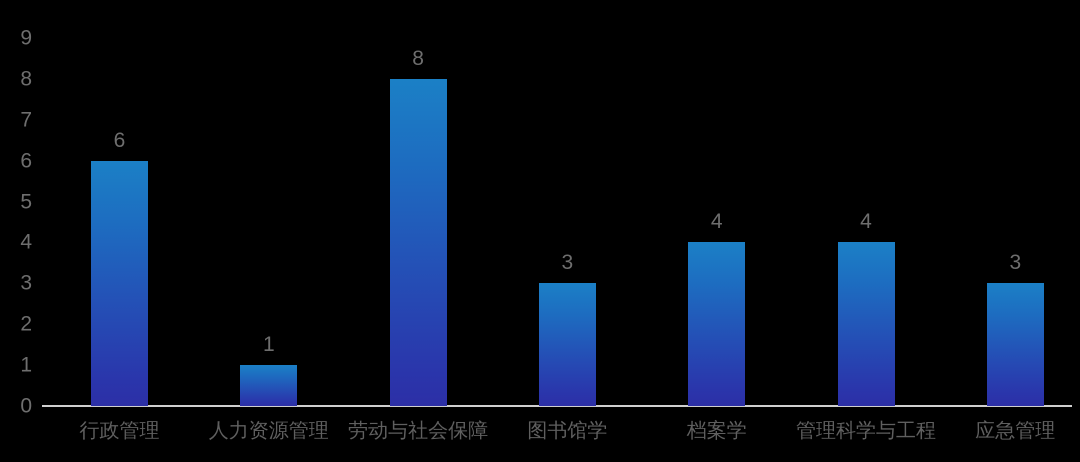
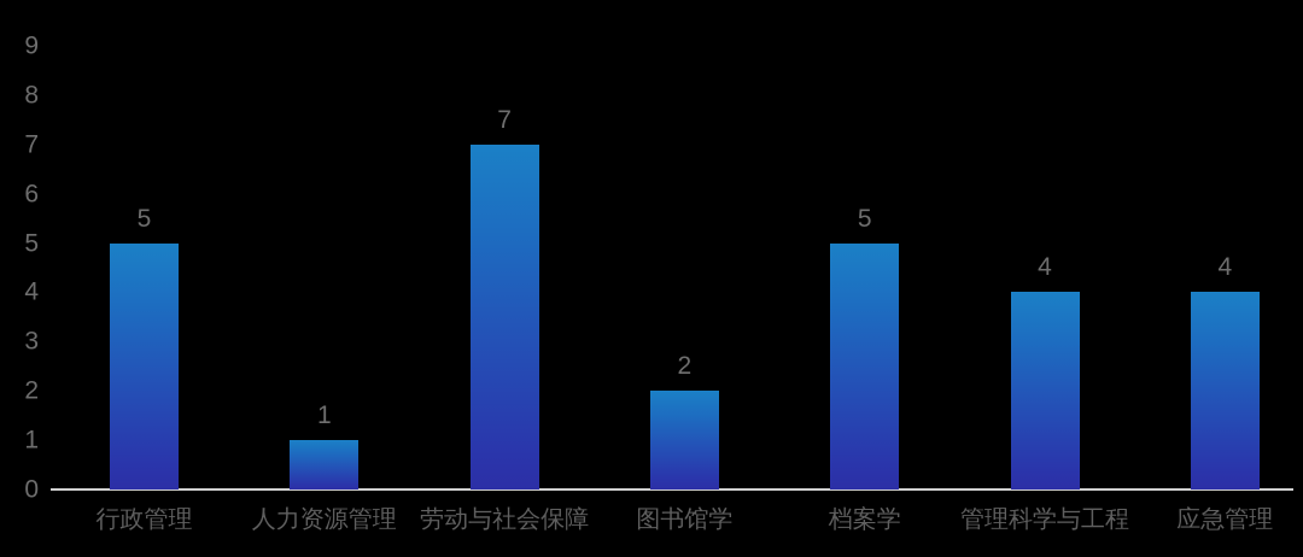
行政管理: 6 -> 5
劳动与社会保障: 8 -> 7
图书馆学: 3 -> 2
档案学: 4 -> 5
应急管理: 3 -> 4
